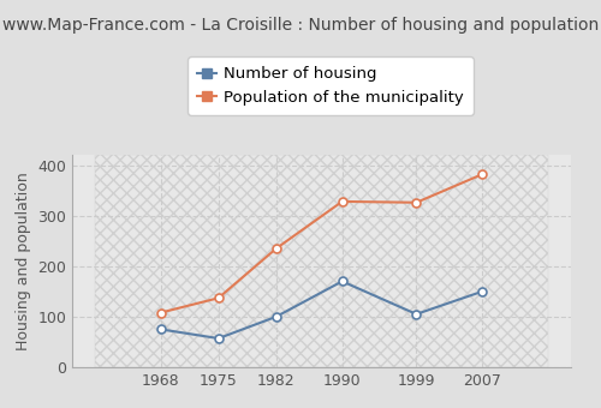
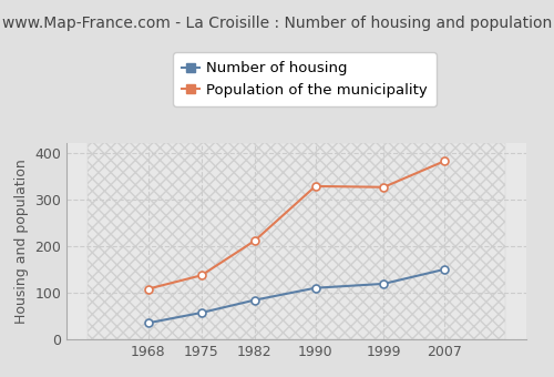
Number of housing/1968: 75 -> 35
Number of housing/1982: 100 -> 84
Population of the municipality/1982: 235 -> 211
Number of housing/1990: 170 -> 110
Number of housing/1999: 105 -> 119
